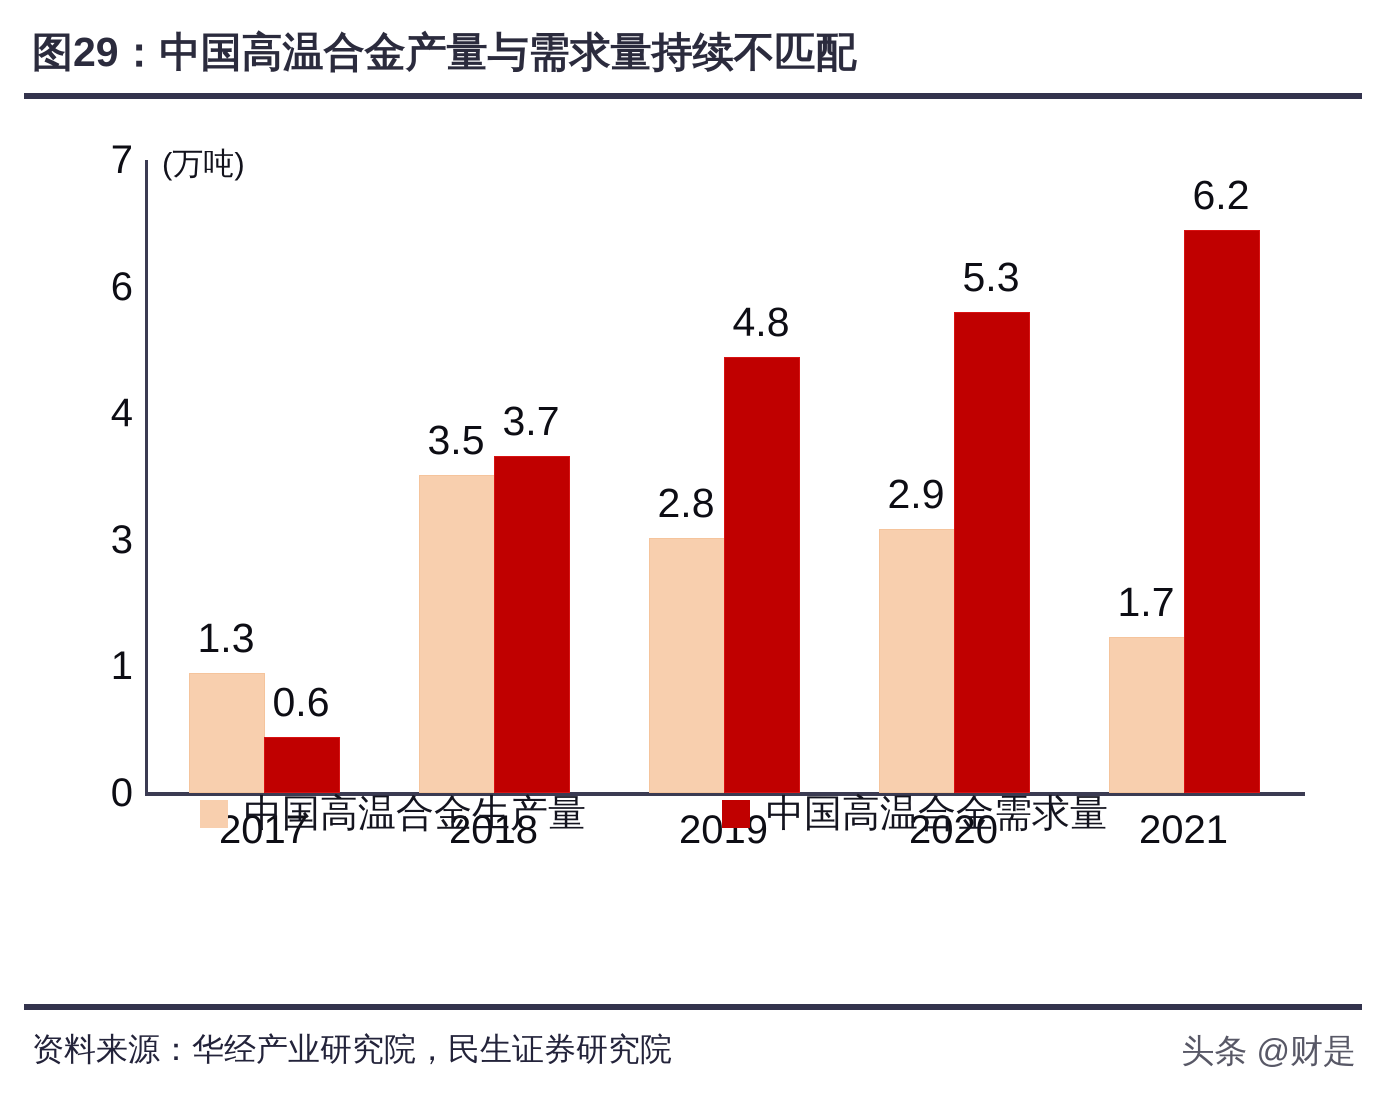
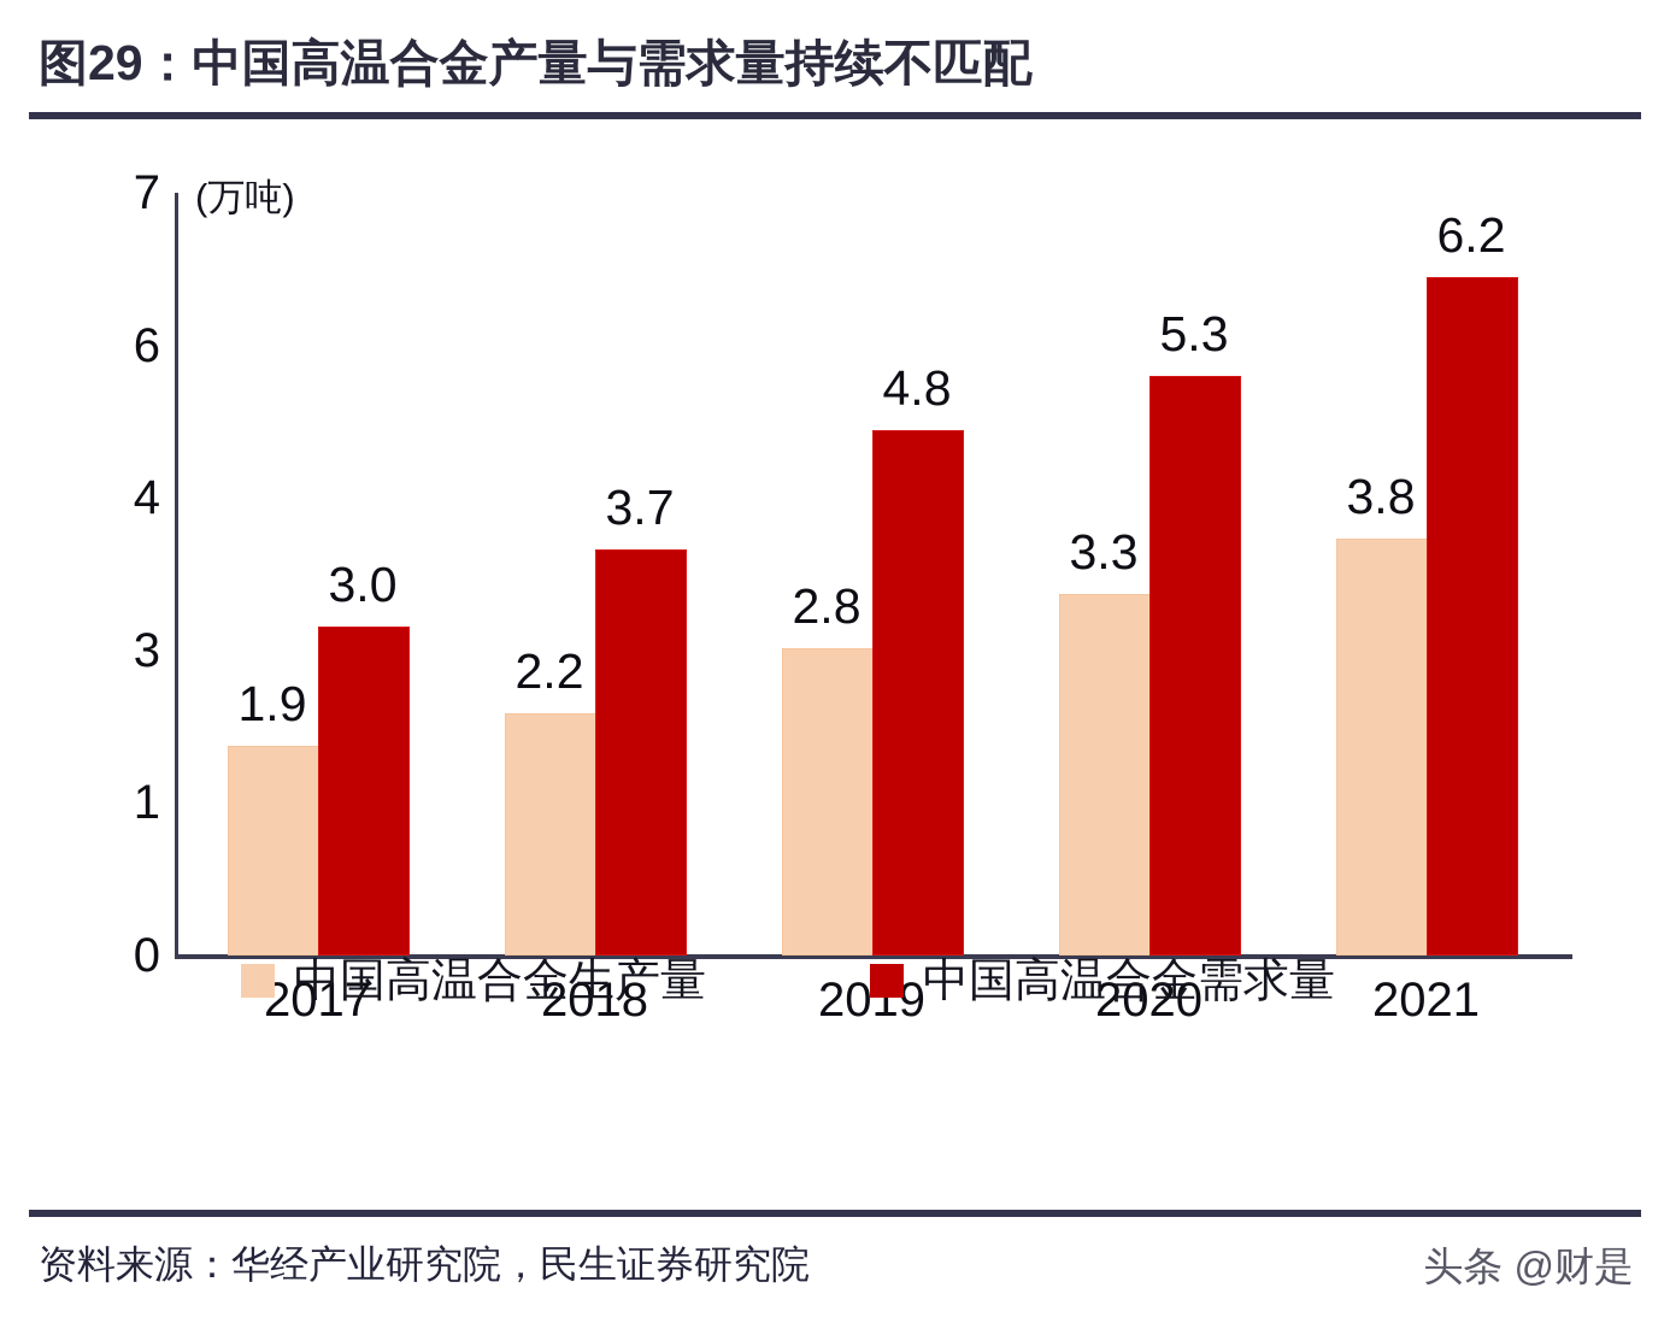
中国高温合金生产量/2017: 1.3 -> 1.9
中国高温合金需求量/2017: 0.6 -> 3.0
中国高温合金生产量/2018: 3.5 -> 2.2
中国高温合金生产量/2020: 2.9 -> 3.3
中国高温合金生产量/2021: 1.7 -> 3.8
